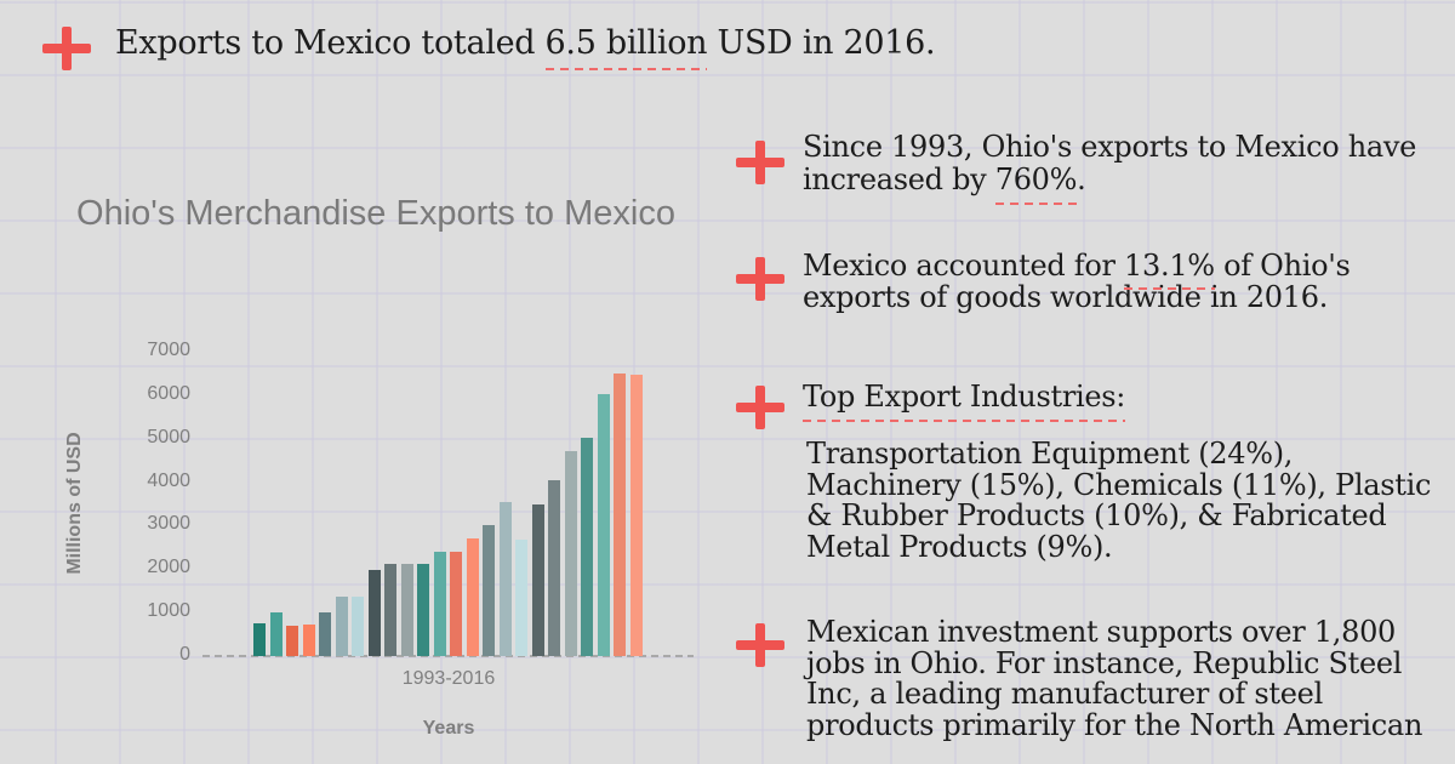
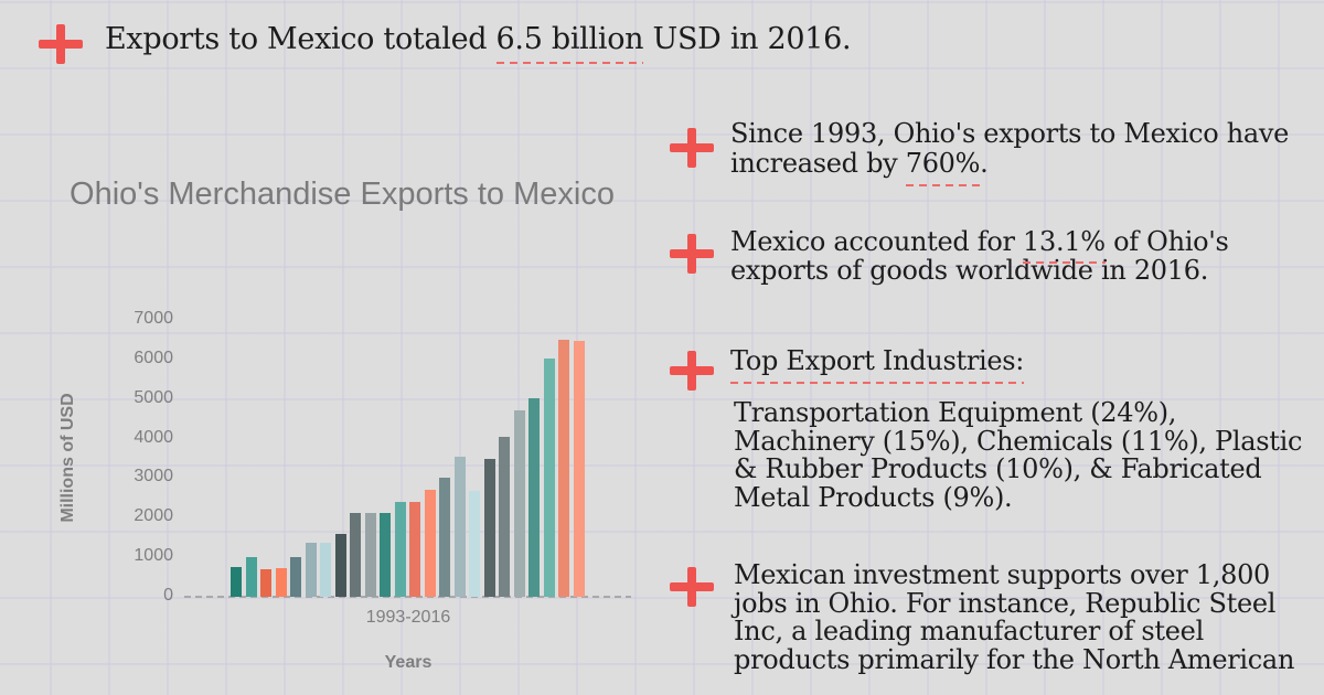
2000: 2000 -> 1600
